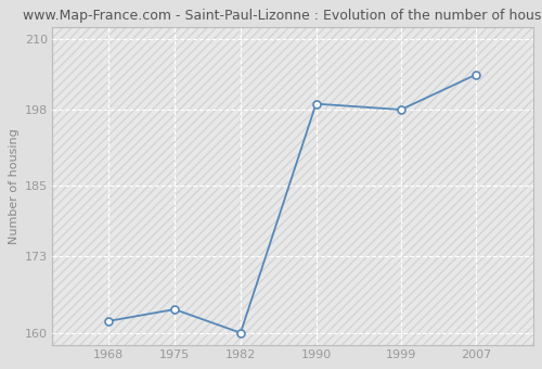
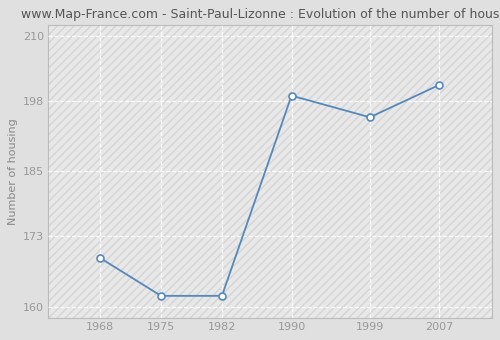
1968: 162 -> 169
1975: 164 -> 162
1982: 160 -> 162
1999: 198 -> 195
2007: 204 -> 201
